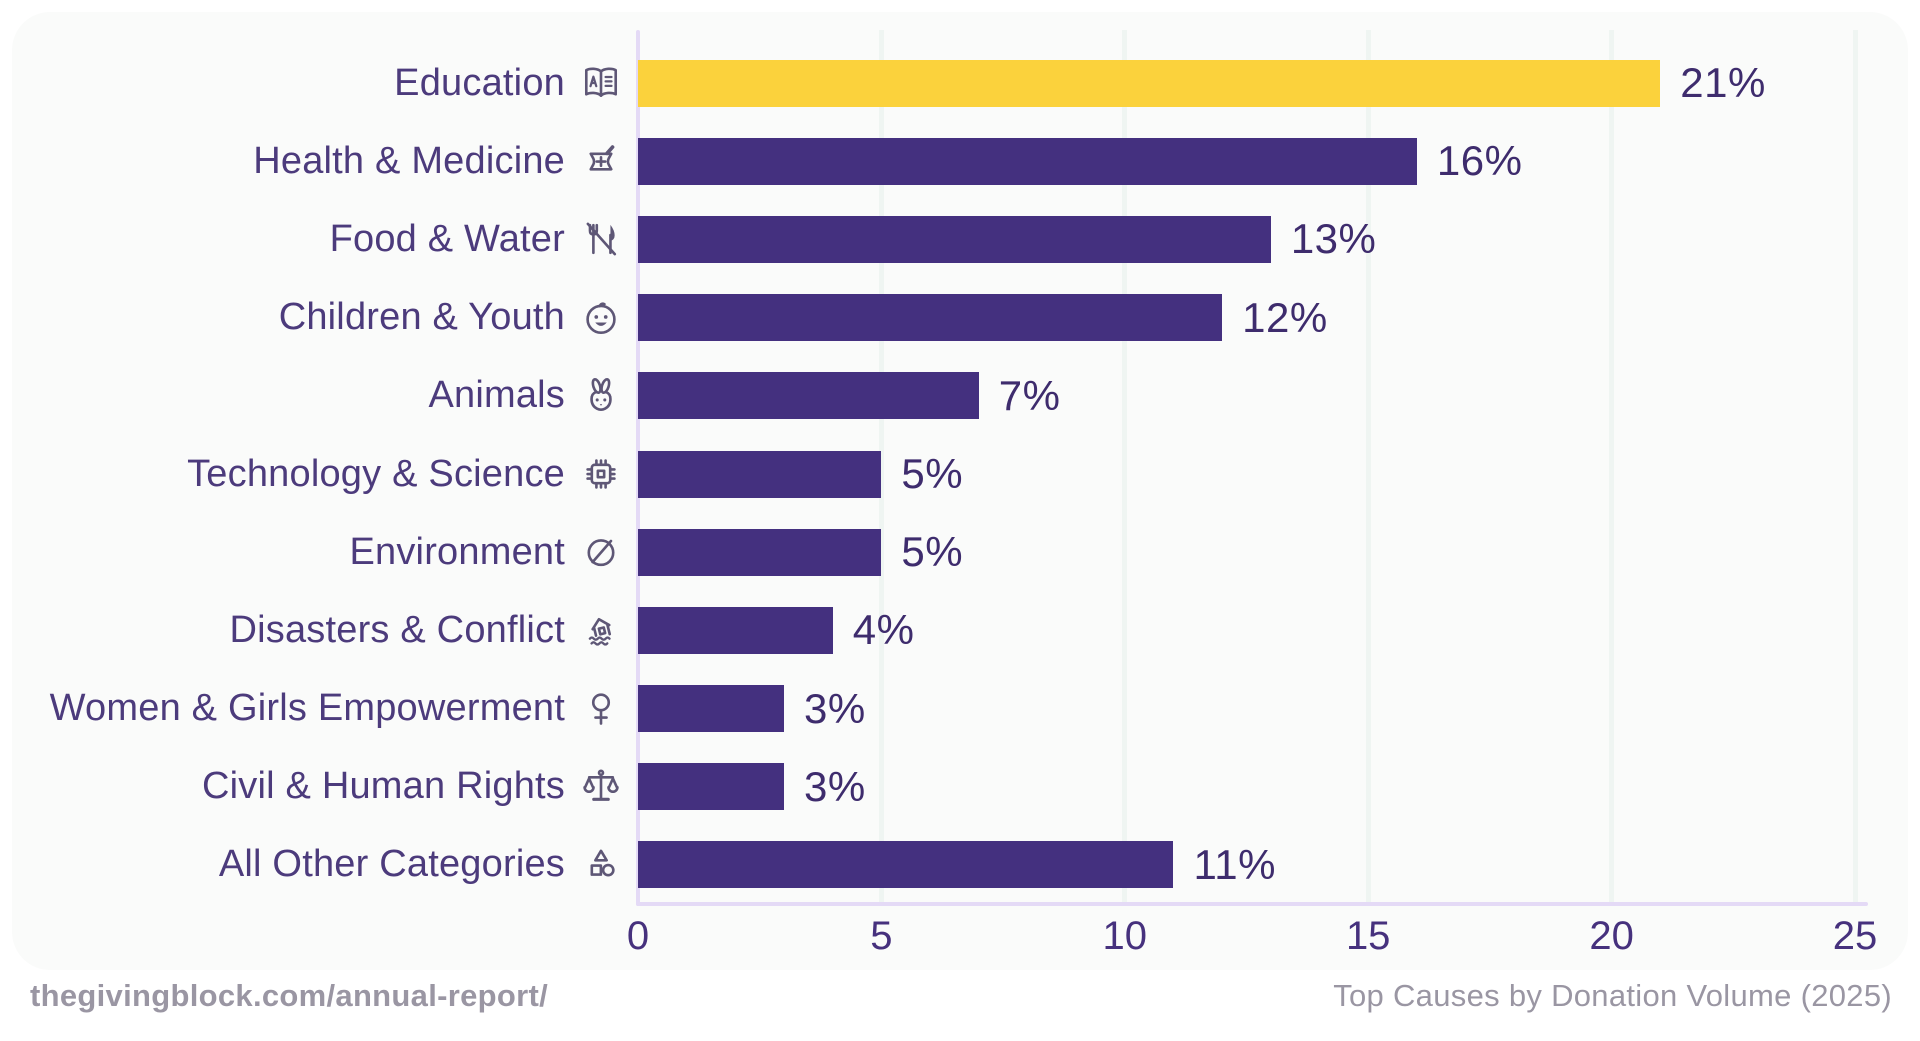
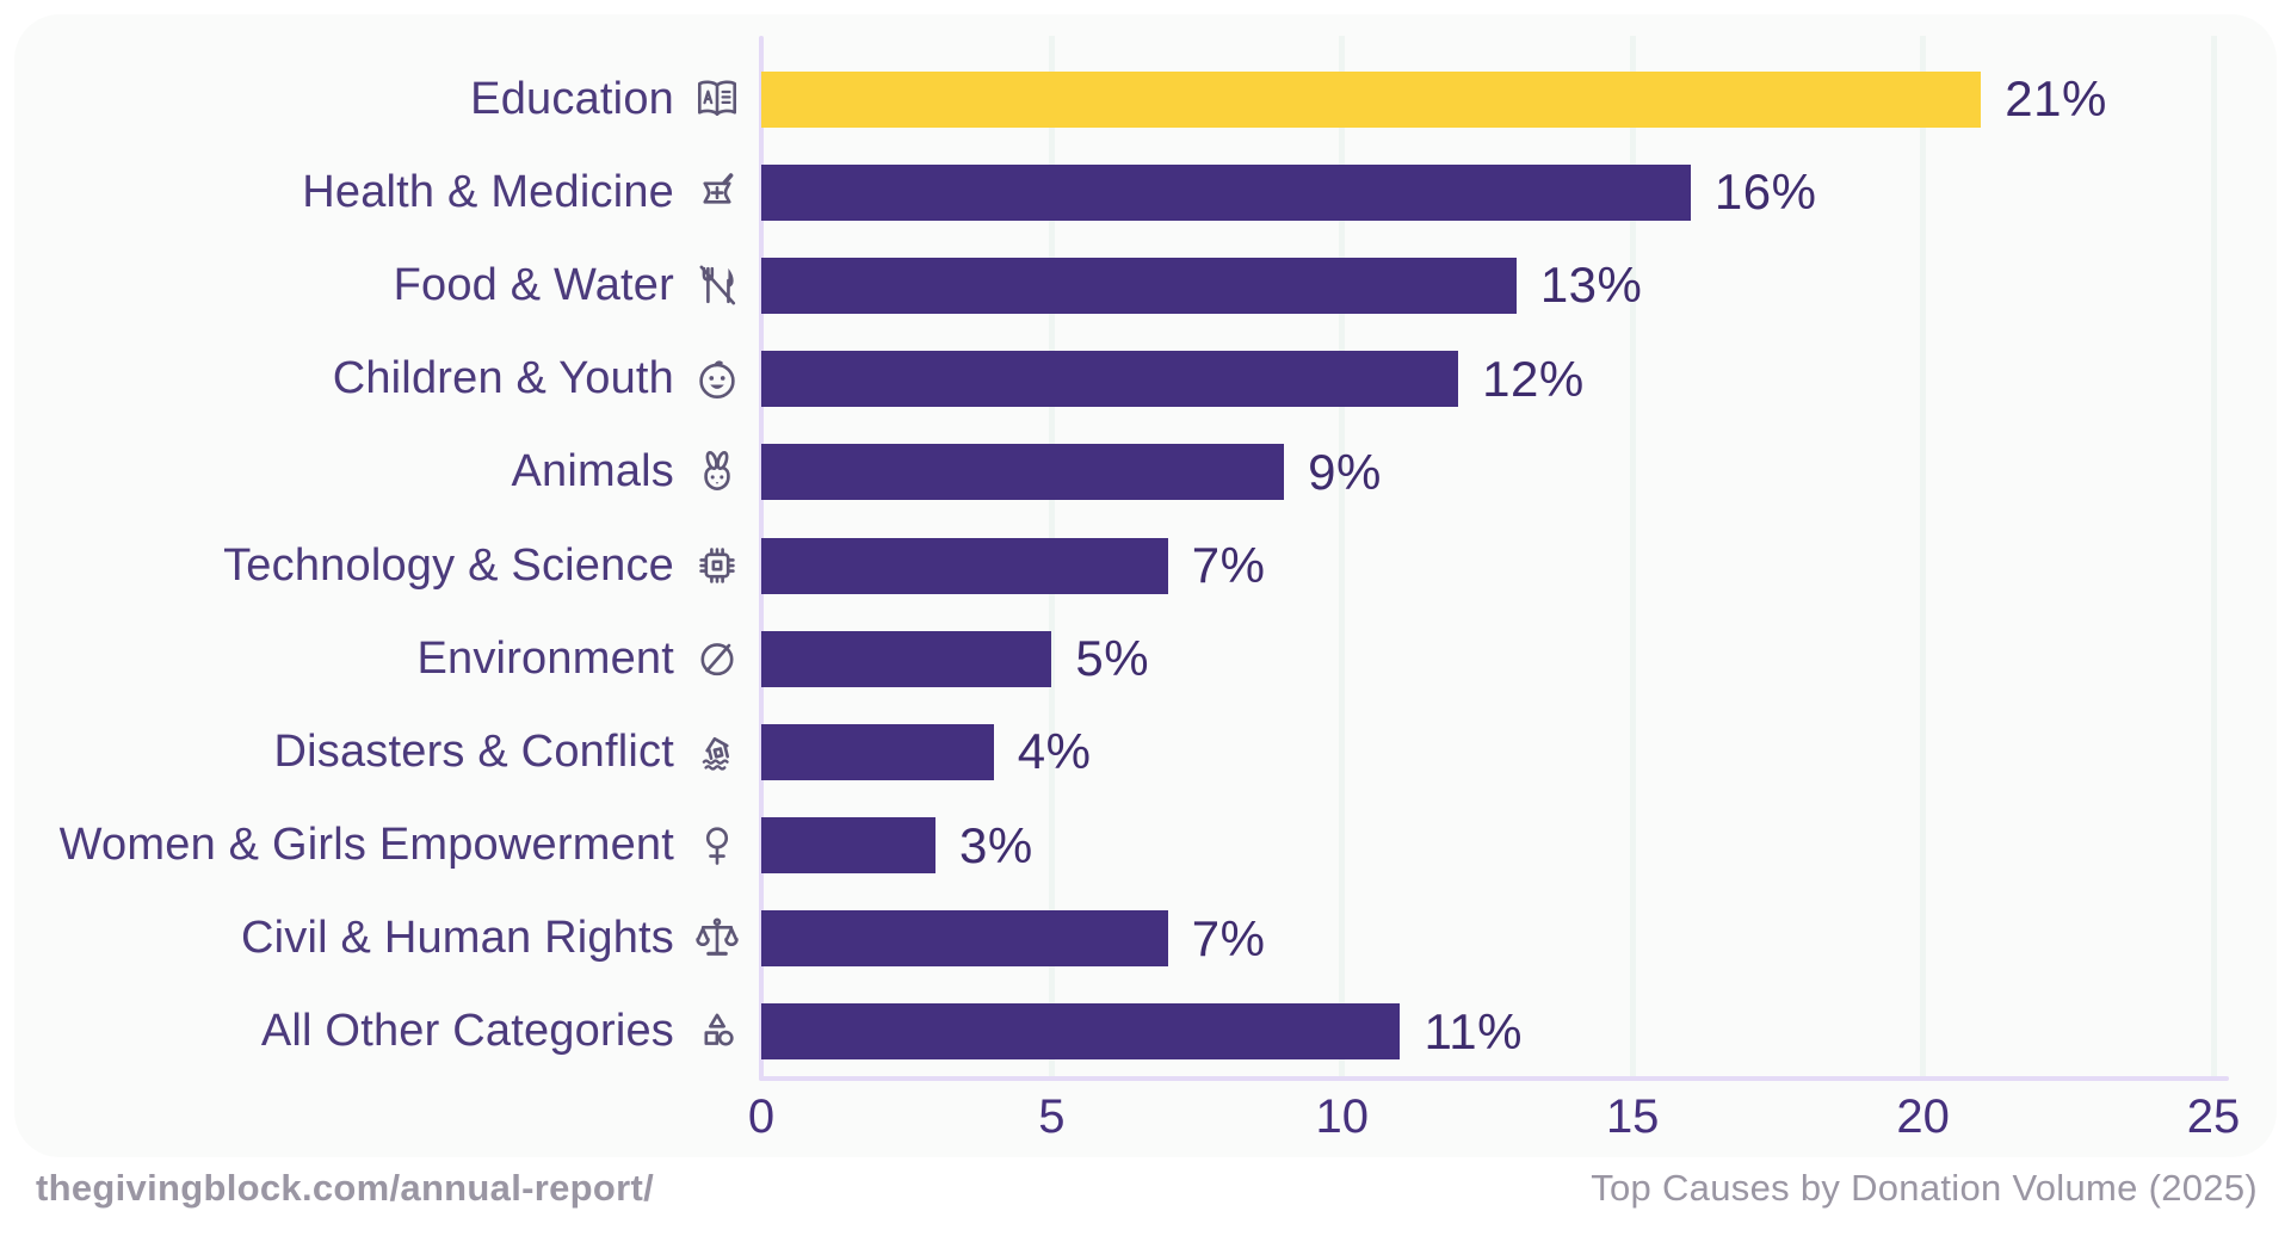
Animals: 7% -> 9%
Technology & Science: 5% -> 7%
Civil & Human Rights: 3% -> 7%
